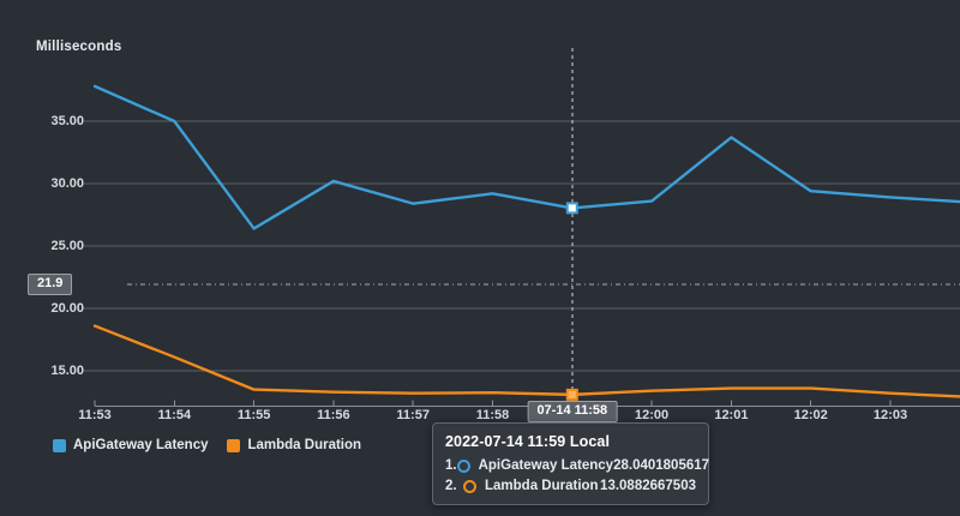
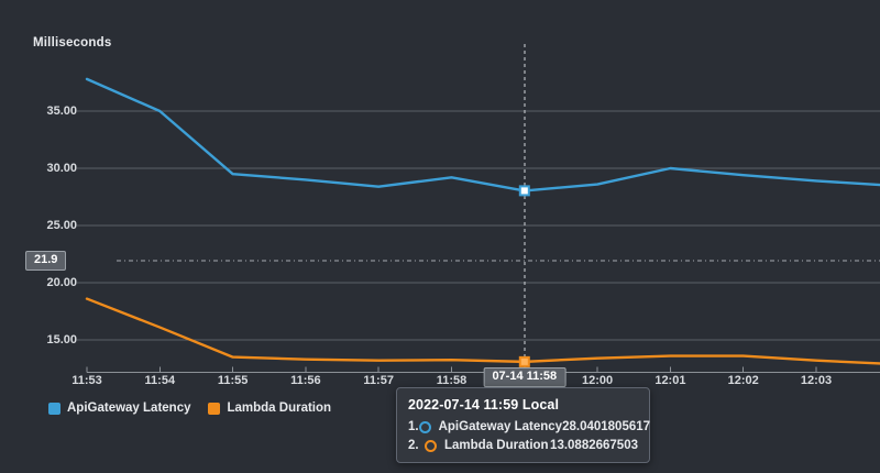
ApiGateway Latency/11:55: 26.4 -> 29.5
ApiGateway Latency/11:56: 30.2 -> 29.0
ApiGateway Latency/12:01: 33.7 -> 30.0
